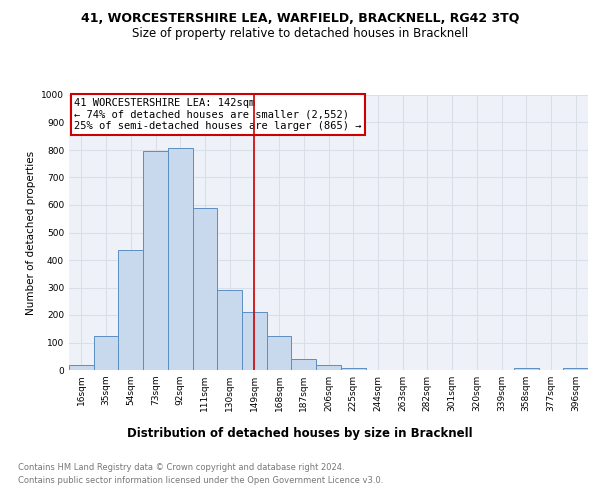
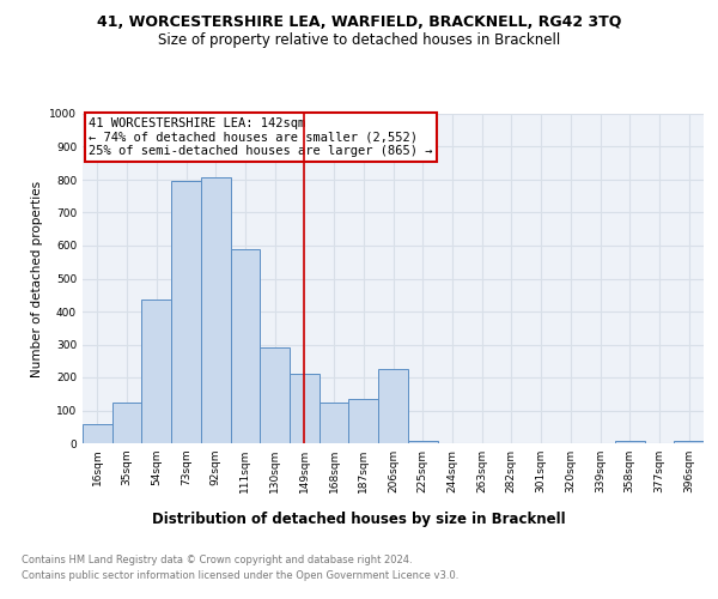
16sqm: 18 -> 60
187sqm: 40 -> 135
206sqm: 18 -> 225
